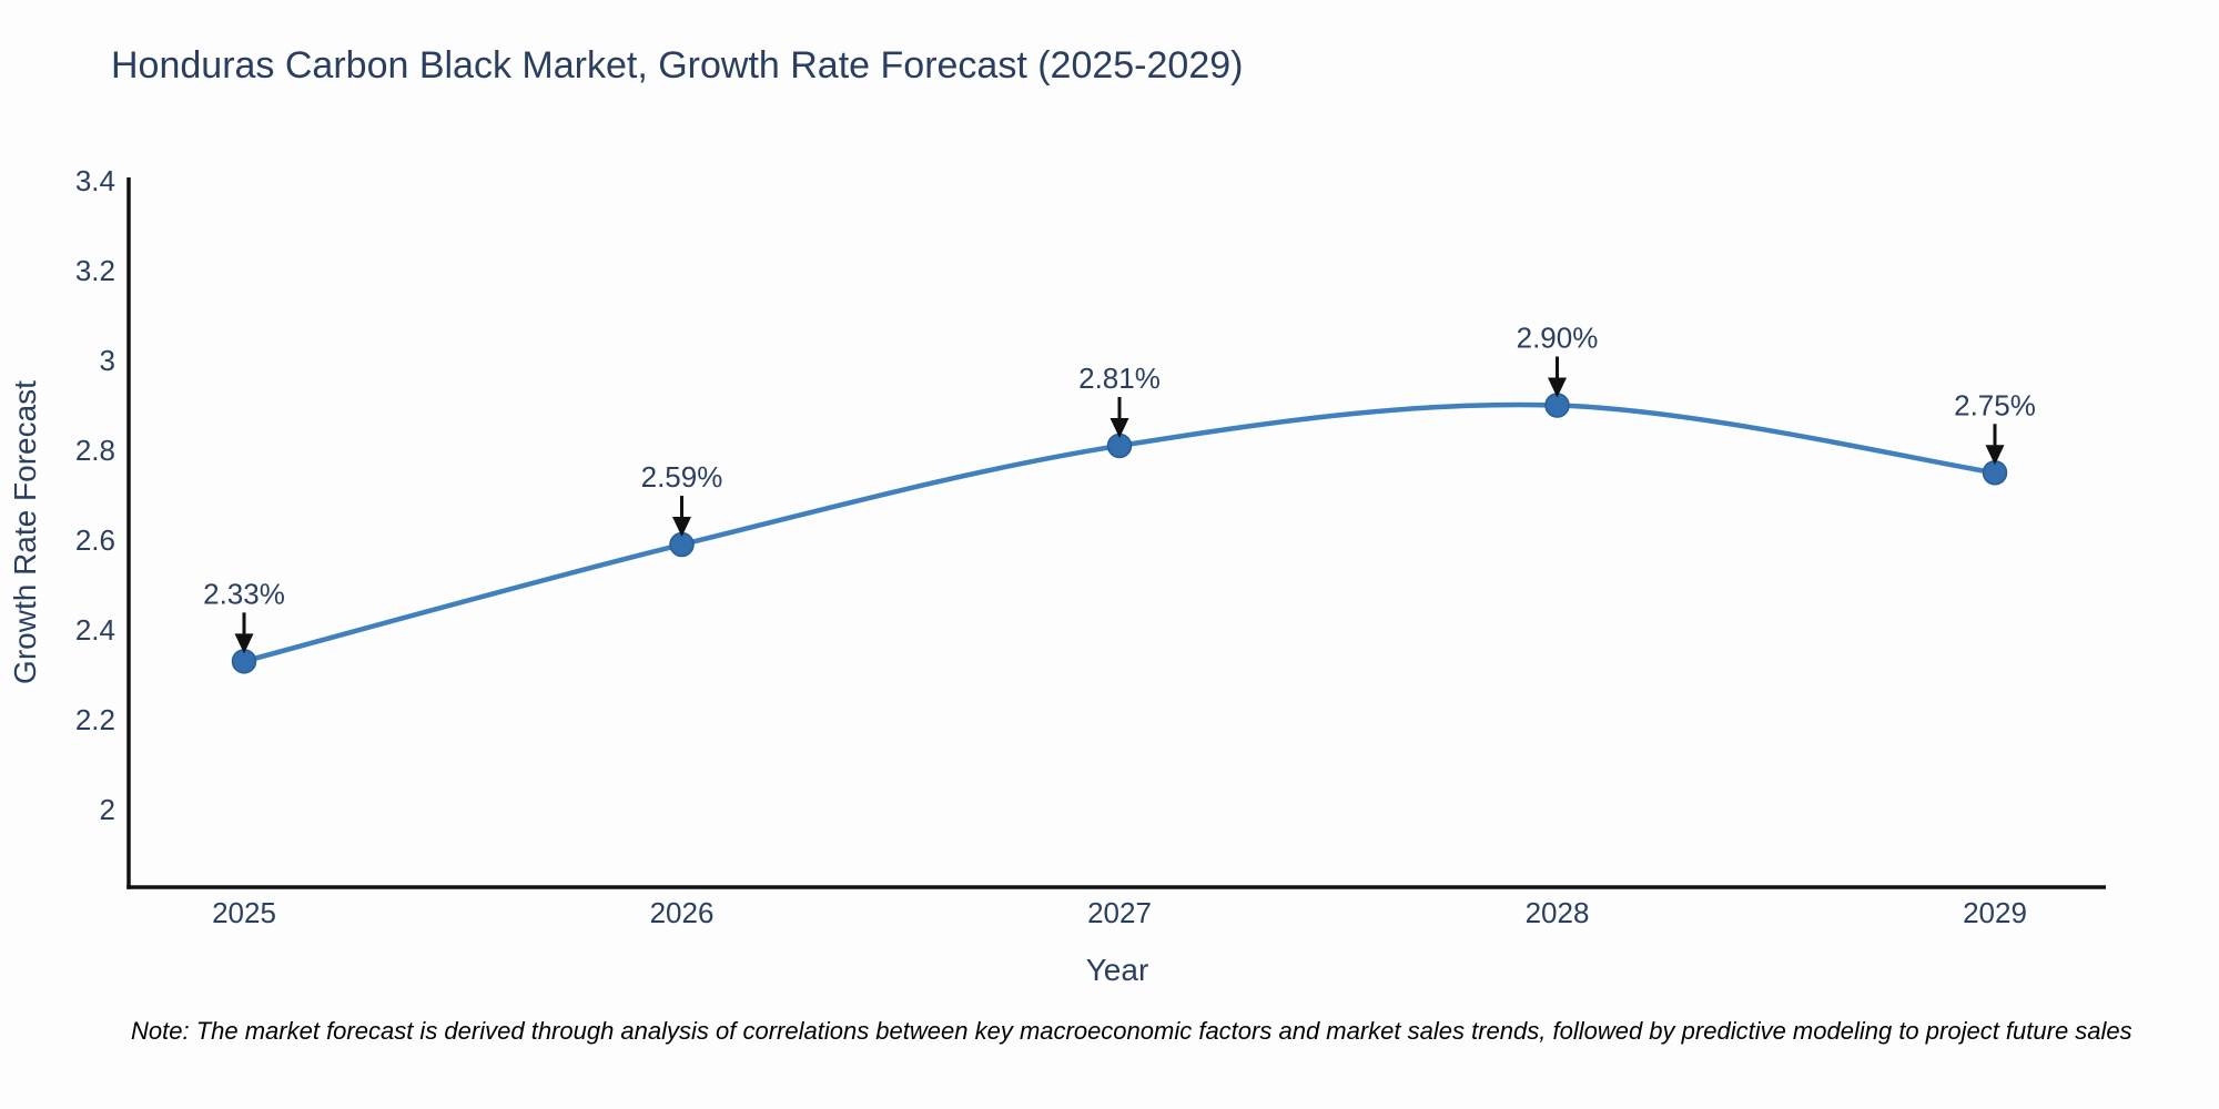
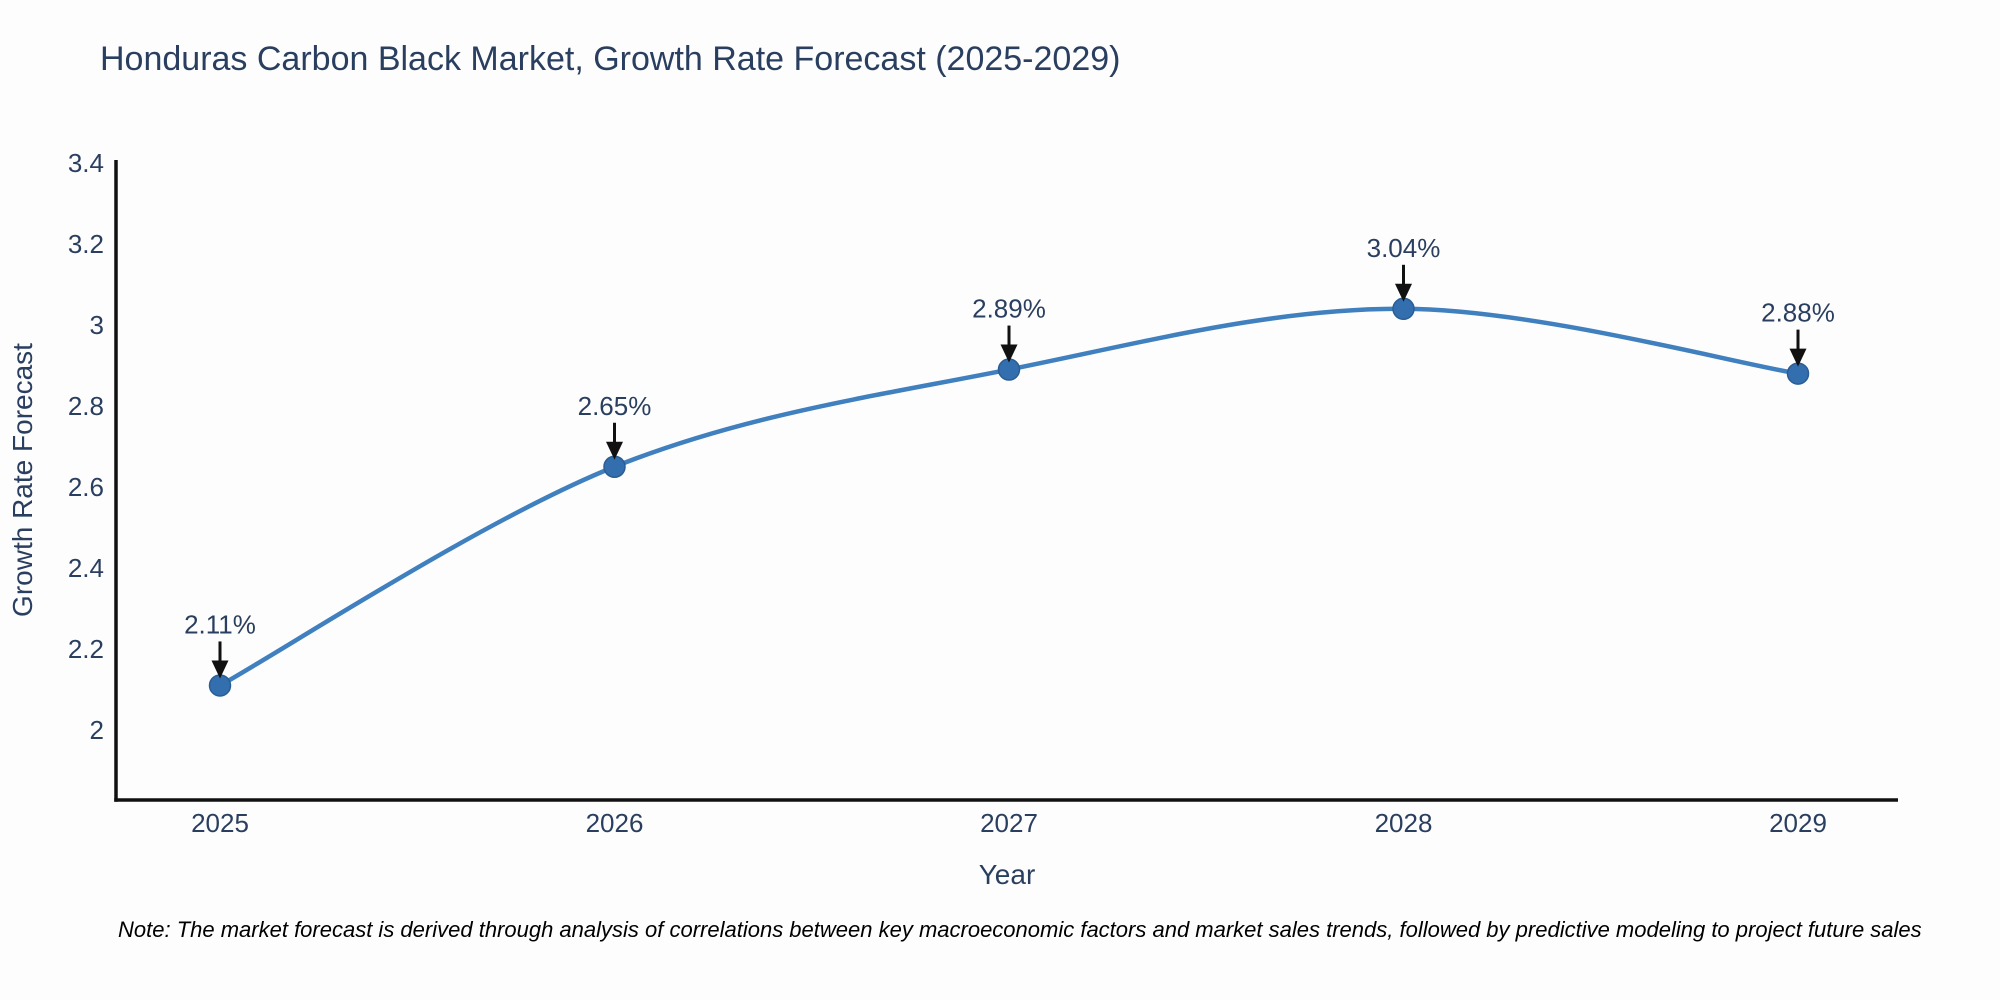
2025: 2.33% -> 2.11%
2026: 2.59% -> 2.65%
2027: 2.81% -> 2.89%
2028: 2.90% -> 3.04%
2029: 2.75% -> 2.88%
